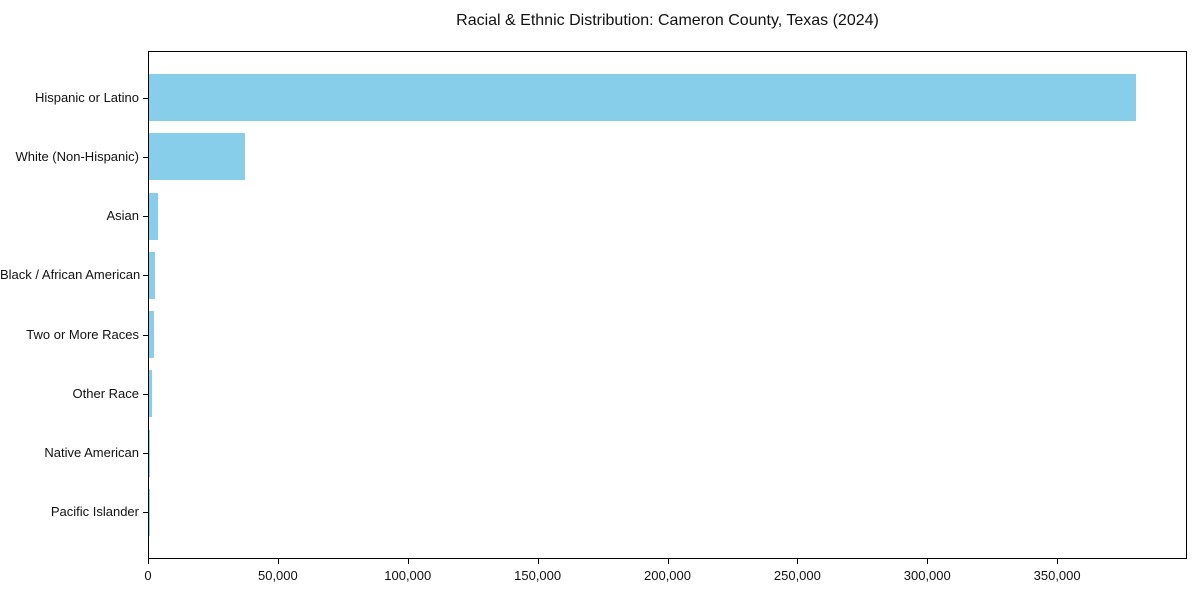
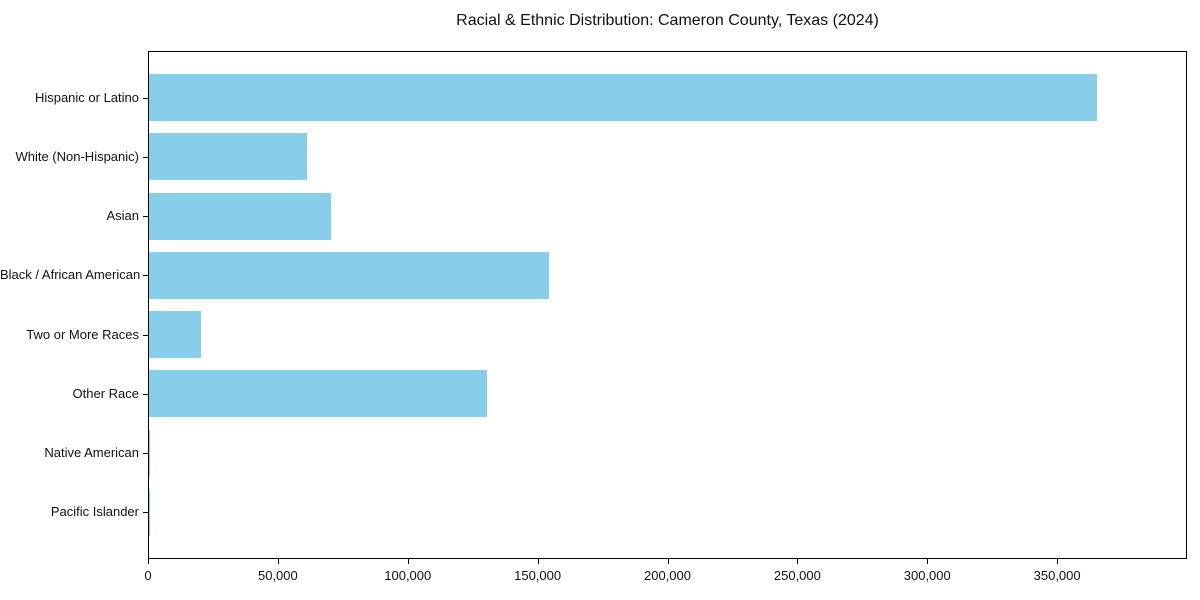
Hispanic or Latino: 380000 -> 365000
White (Non-Hispanic): 37000 -> 61000
Asian: 4000 -> 70000
Black / African American: 2000 -> 154000
Two or More Races: 2000 -> 20000
Other Race: 1000 -> 130000
